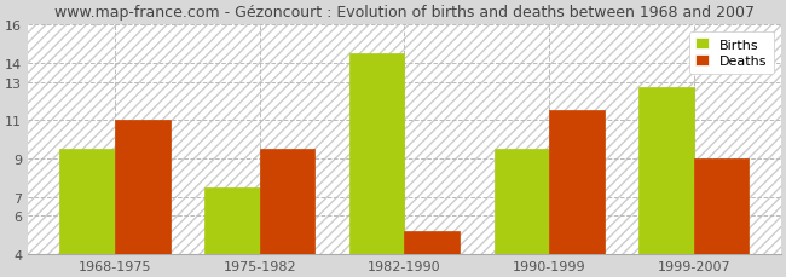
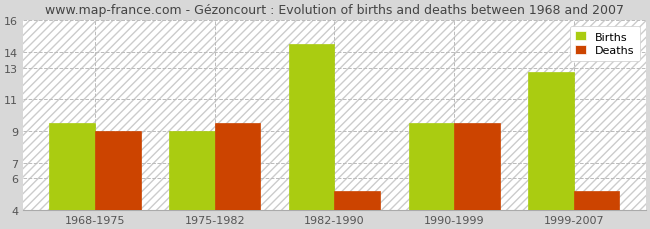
Deaths/1968-1975: 11.0 -> 9.0
Births/1975-1982: 7.5 -> 9.0
Deaths/1990-1999: 11.5 -> 9.5
Deaths/1999-2007: 9.0 -> 5.2
